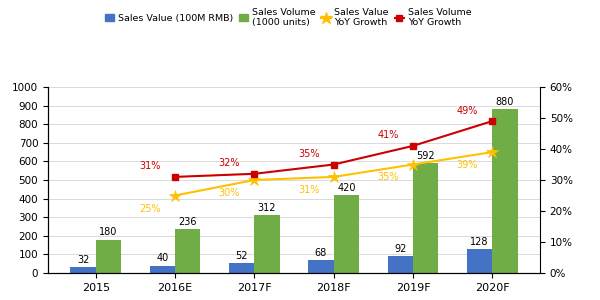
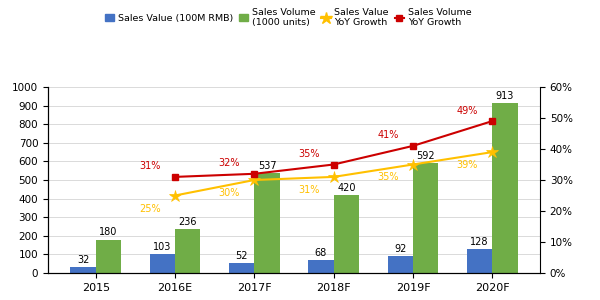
Sales Value (100M RMB)/2016E: 40 -> 103
Sales Volume (1000 units)/2017F: 312 -> 537
Sales Volume (1000 units)/2020F: 880 -> 913
